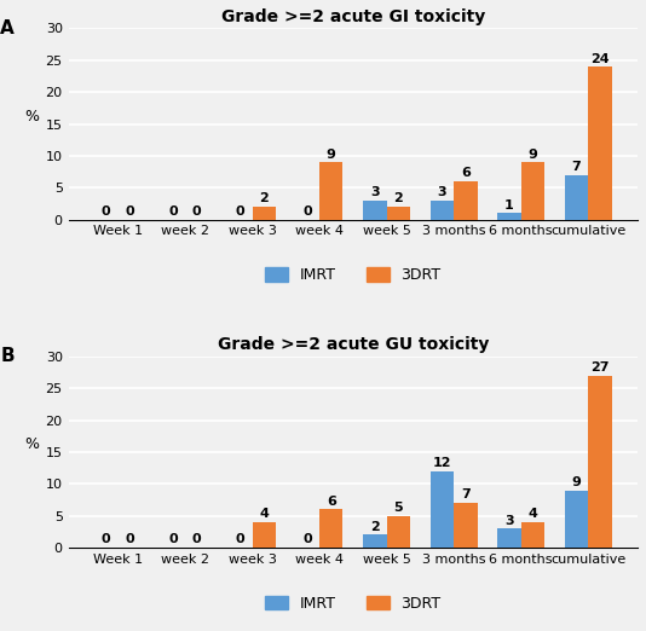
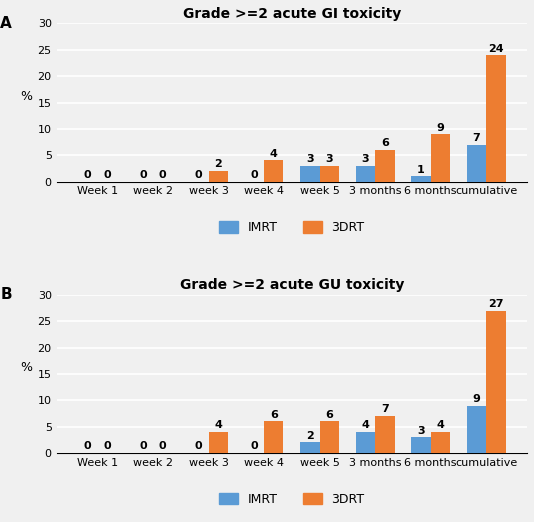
Grade >=2 acute GI toxicity/3DRT/week 4: 9 -> 4
Grade >=2 acute GI toxicity/3DRT/week 5: 2 -> 3
Grade >=2 acute GU toxicity/3DRT/week 5: 5 -> 6
Grade >=2 acute GU toxicity/IMRT/3 months: 12 -> 4
